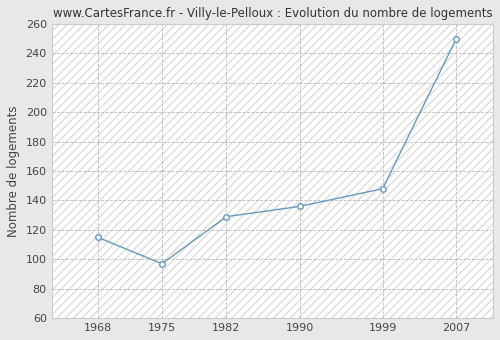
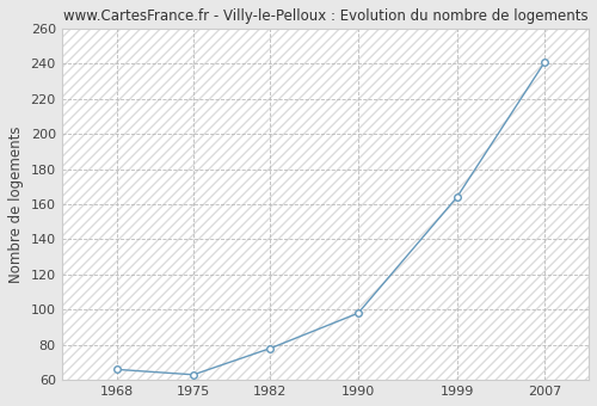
1968: 115 -> 66
1975: 97 -> 63
1982: 129 -> 78
1990: 136 -> 98
1999: 148 -> 164
2007: 250 -> 241
